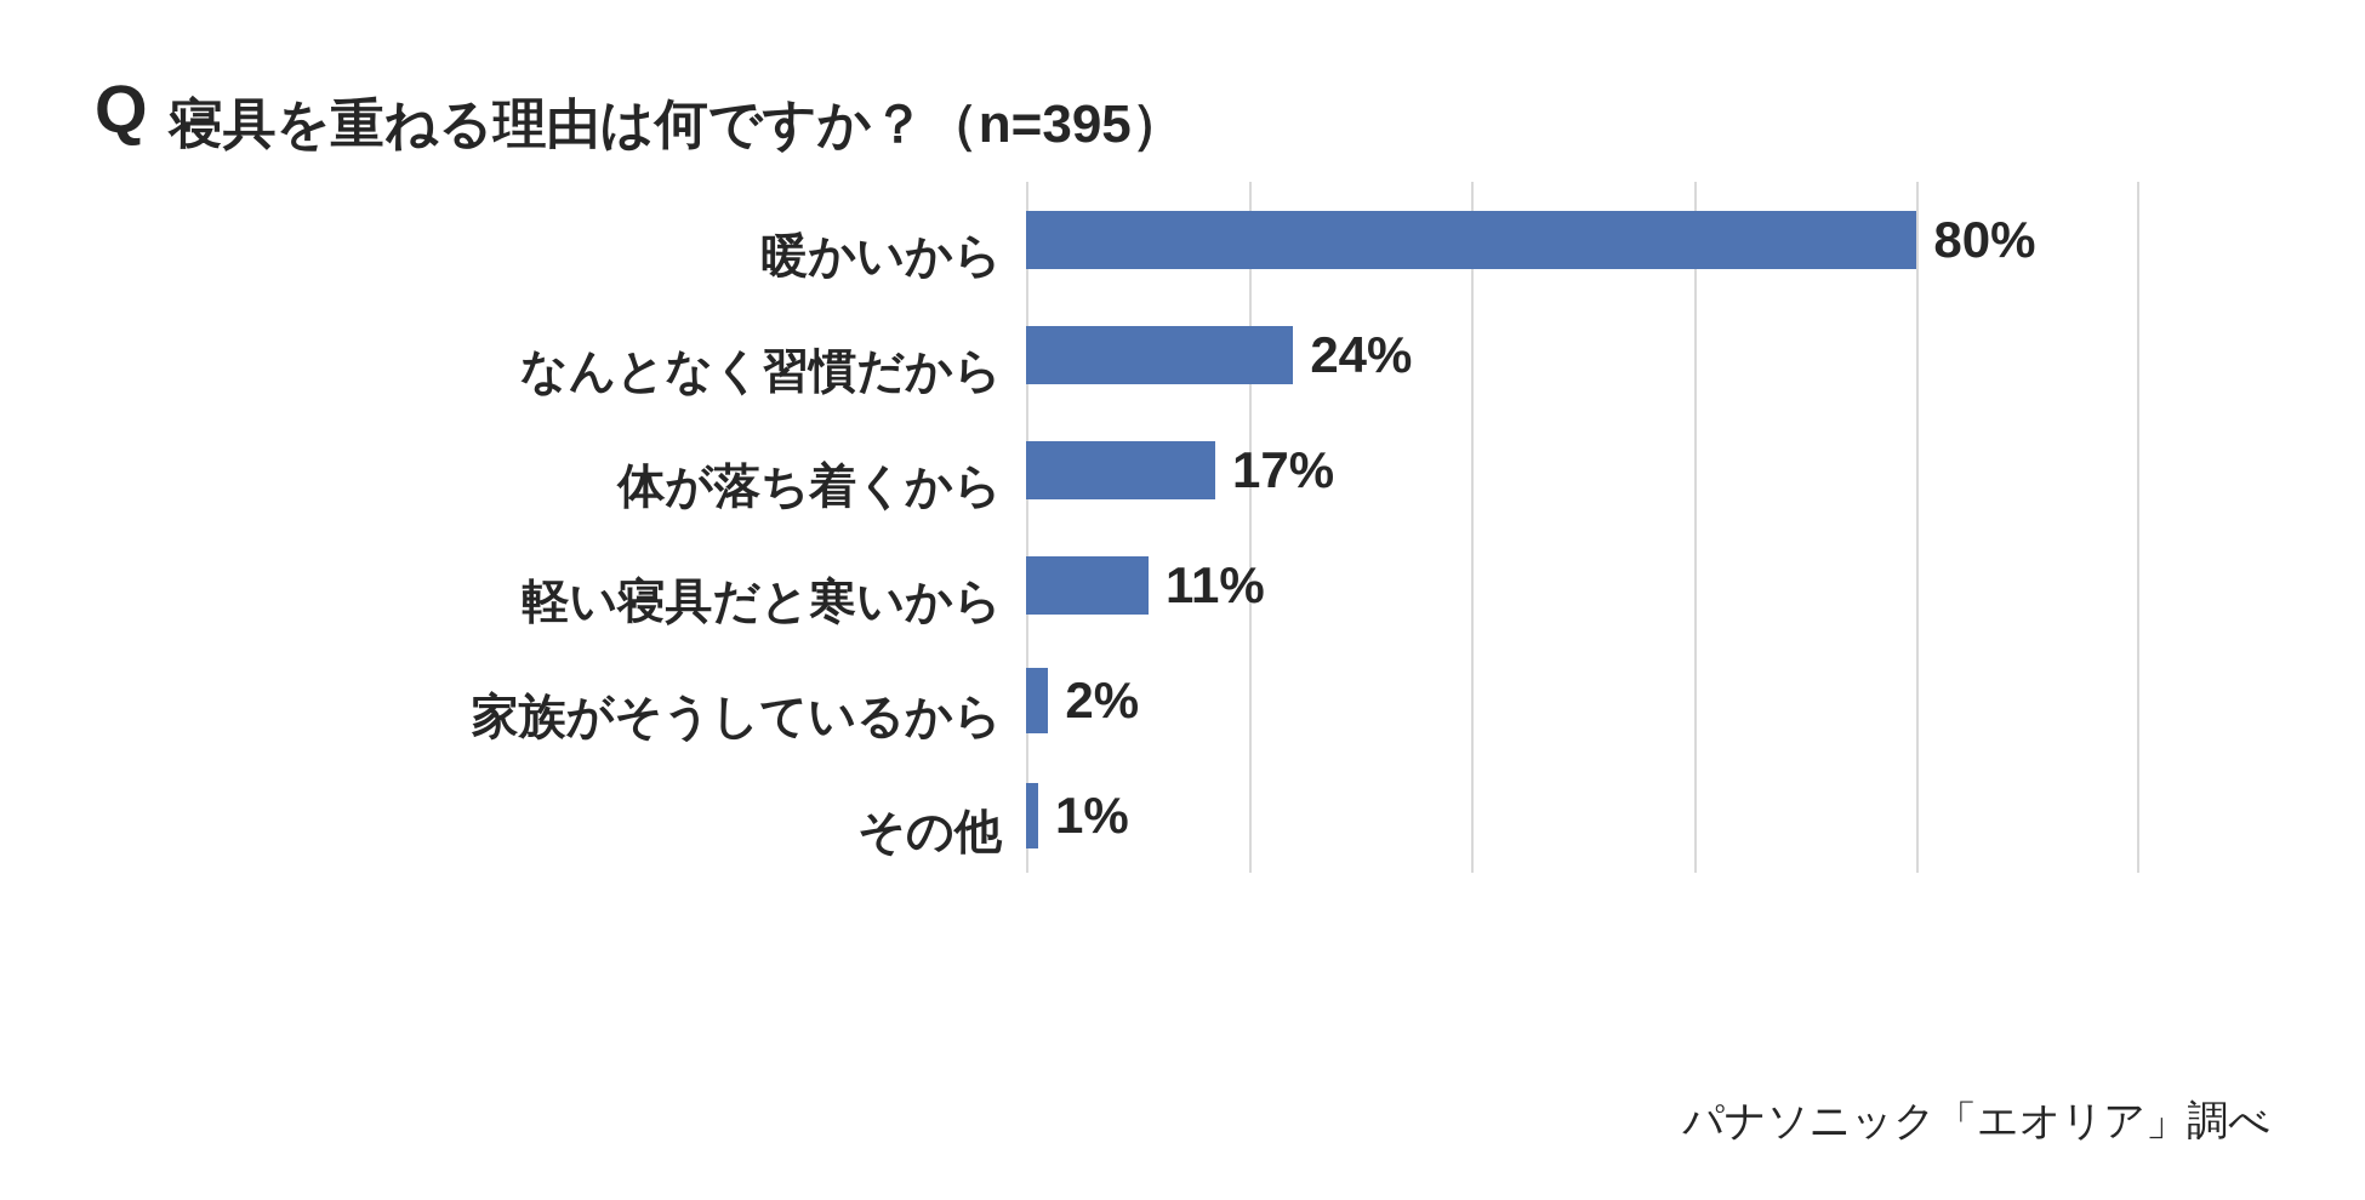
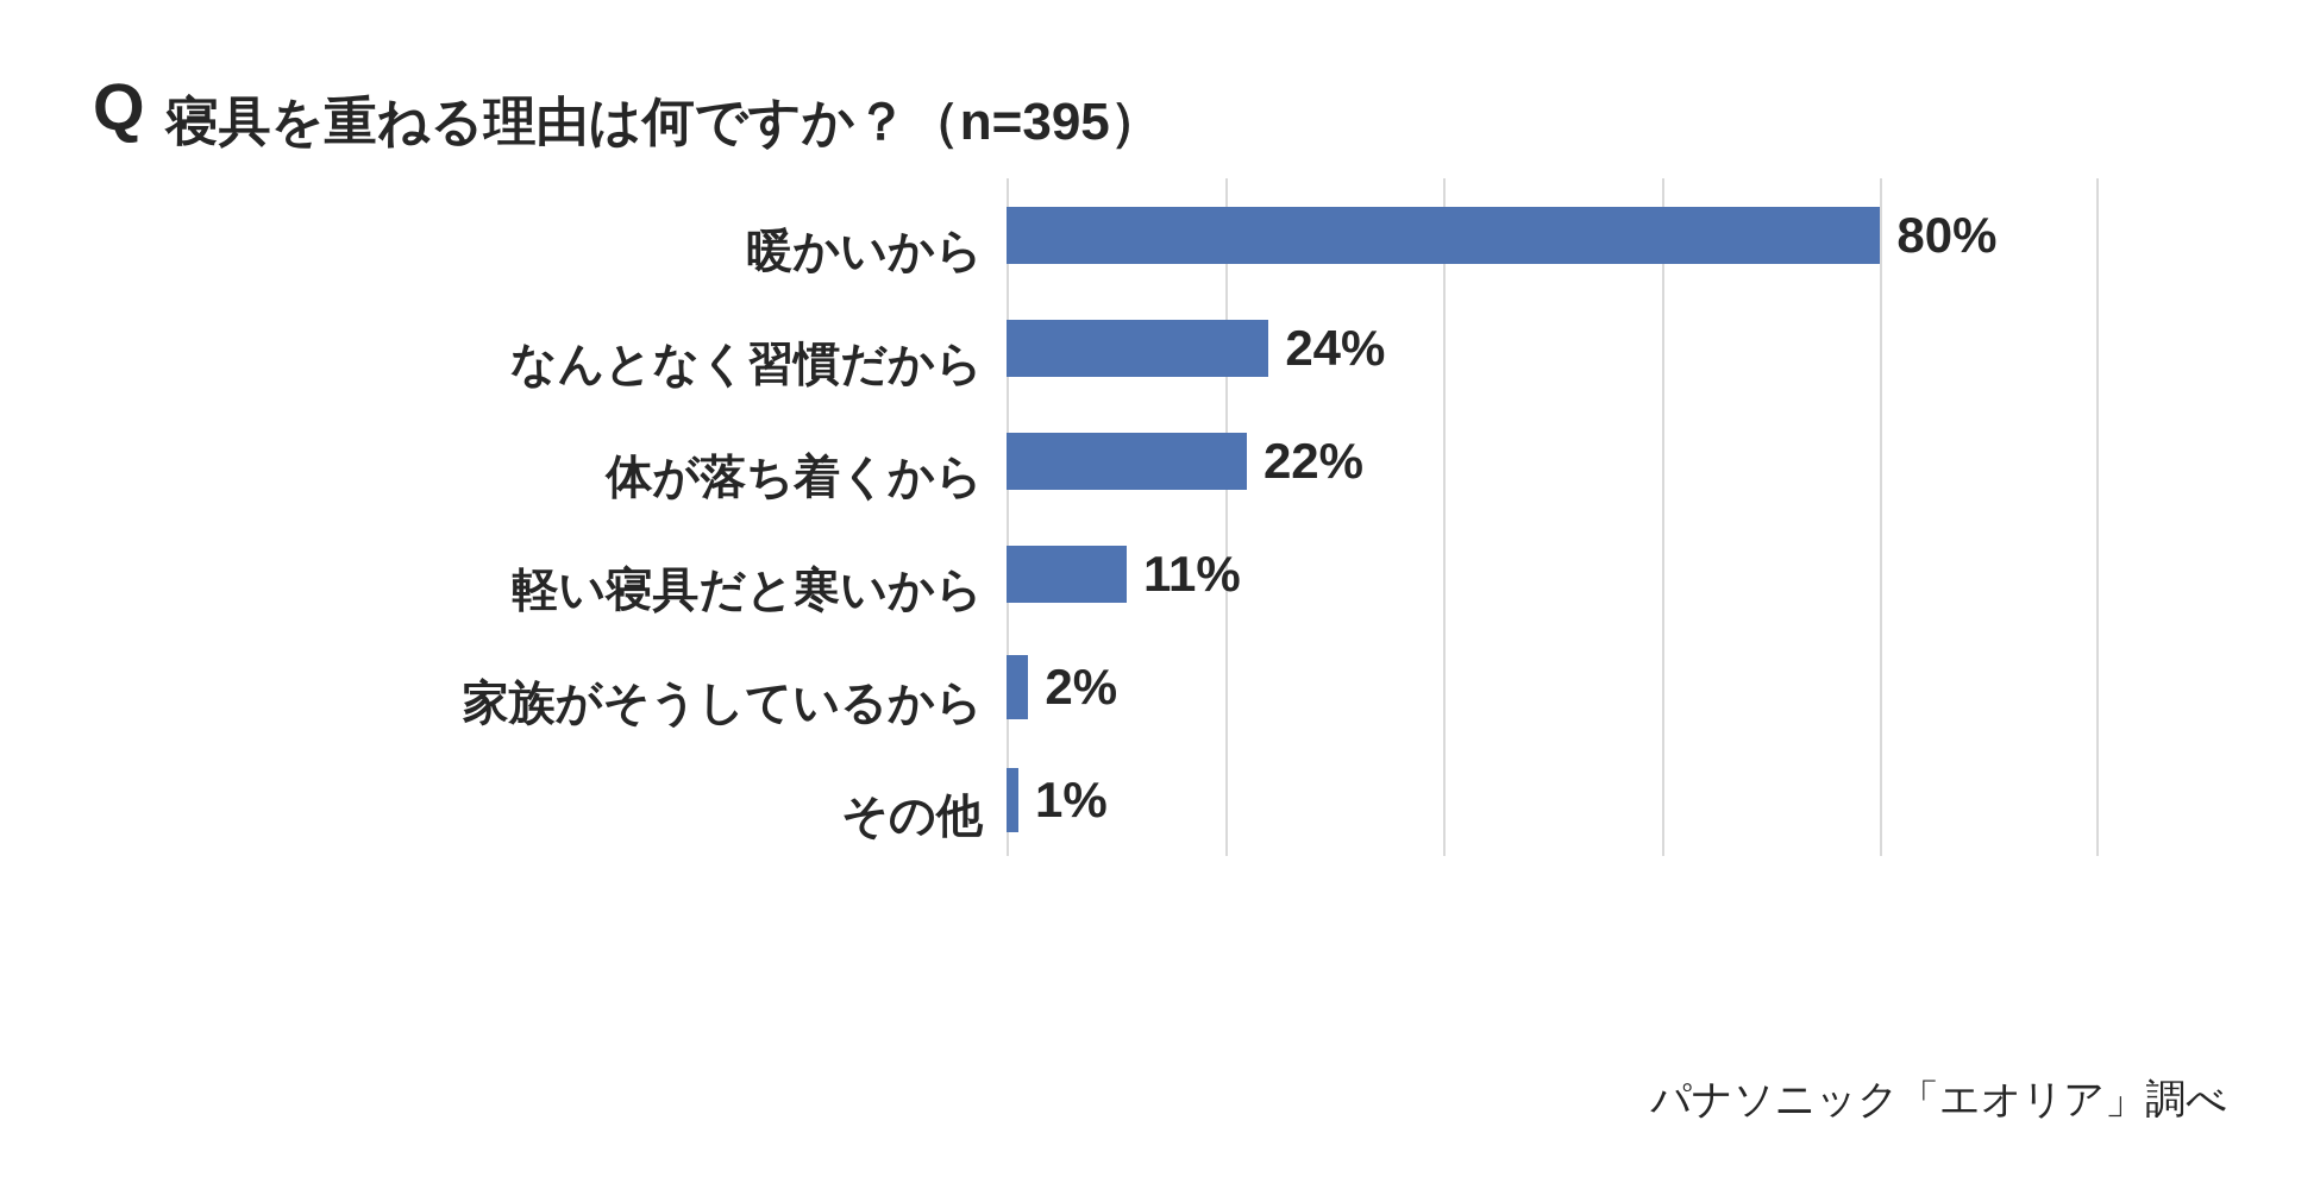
体が落ち着くから: 17% -> 22%
